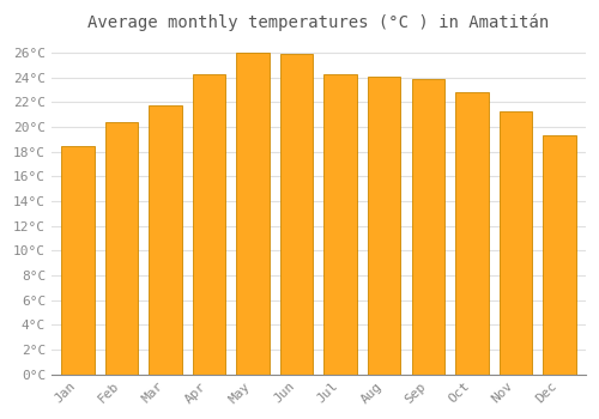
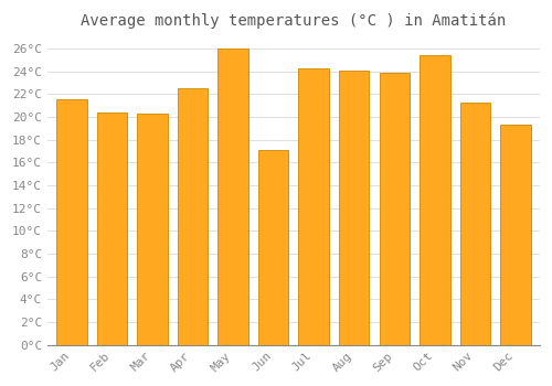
Jan: 18.5°C -> 21.6°C
Mar: 21.7°C -> 20.3°C
Apr: 24.3°C -> 22.5°C
Jun: 25.9°C -> 17.1°C
Oct: 22.8°C -> 25.4°C
